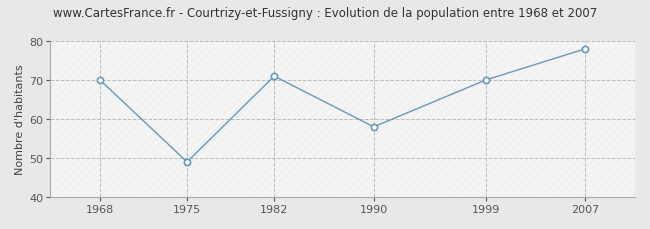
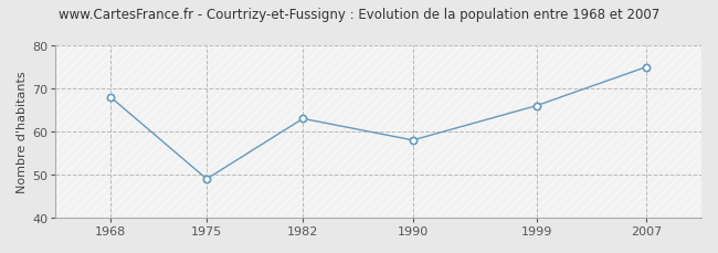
1968: 70 -> 68
1982: 71 -> 63
1999: 70 -> 66
2007: 78 -> 75
